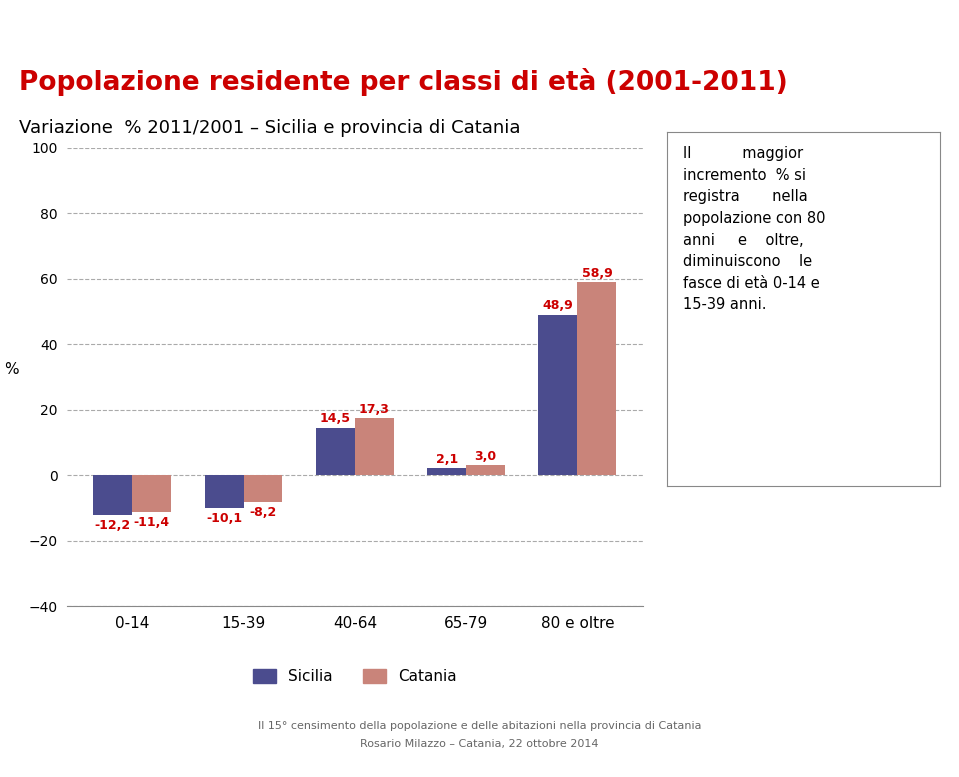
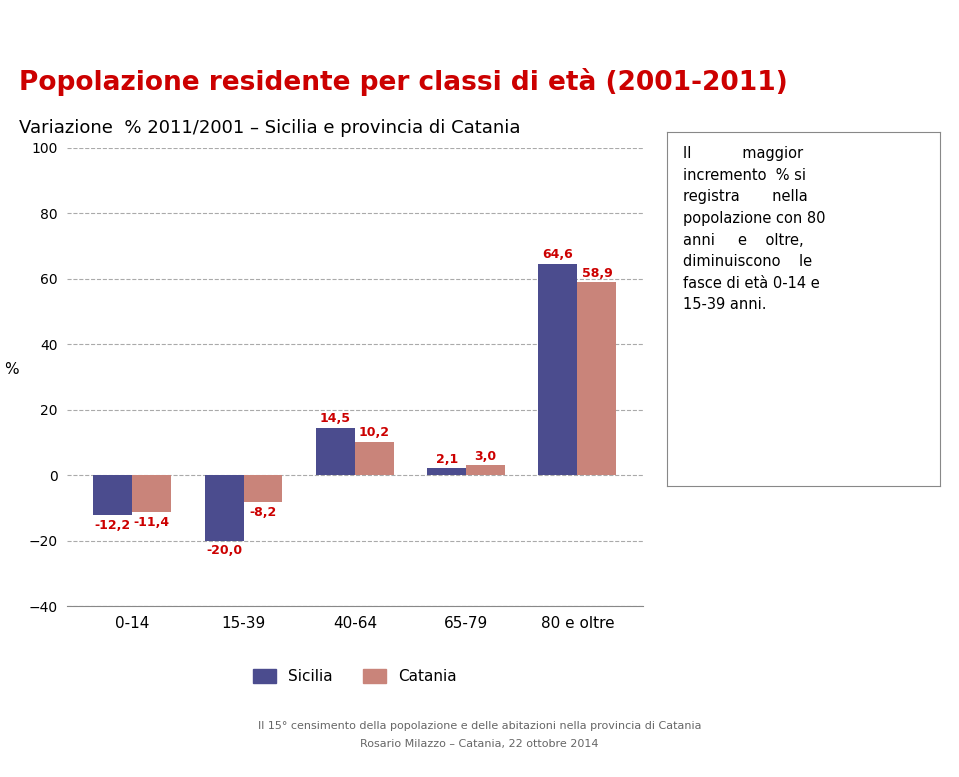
Sicilia/15-39: -10,1 -> -20,0
Catania/40-64: 17,3 -> 10,2
Sicilia/80 e oltre: 48,9 -> 64,6
